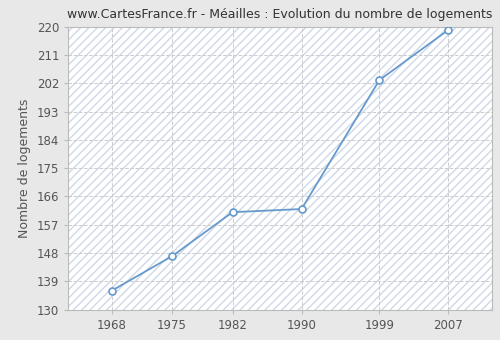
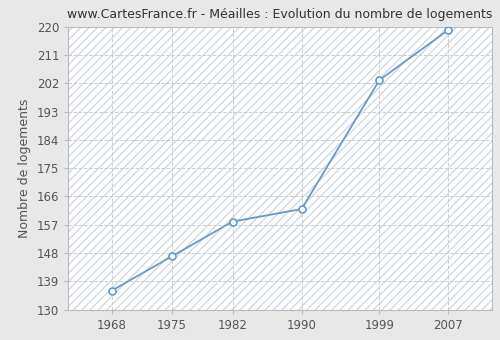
1982: 161 -> 158
